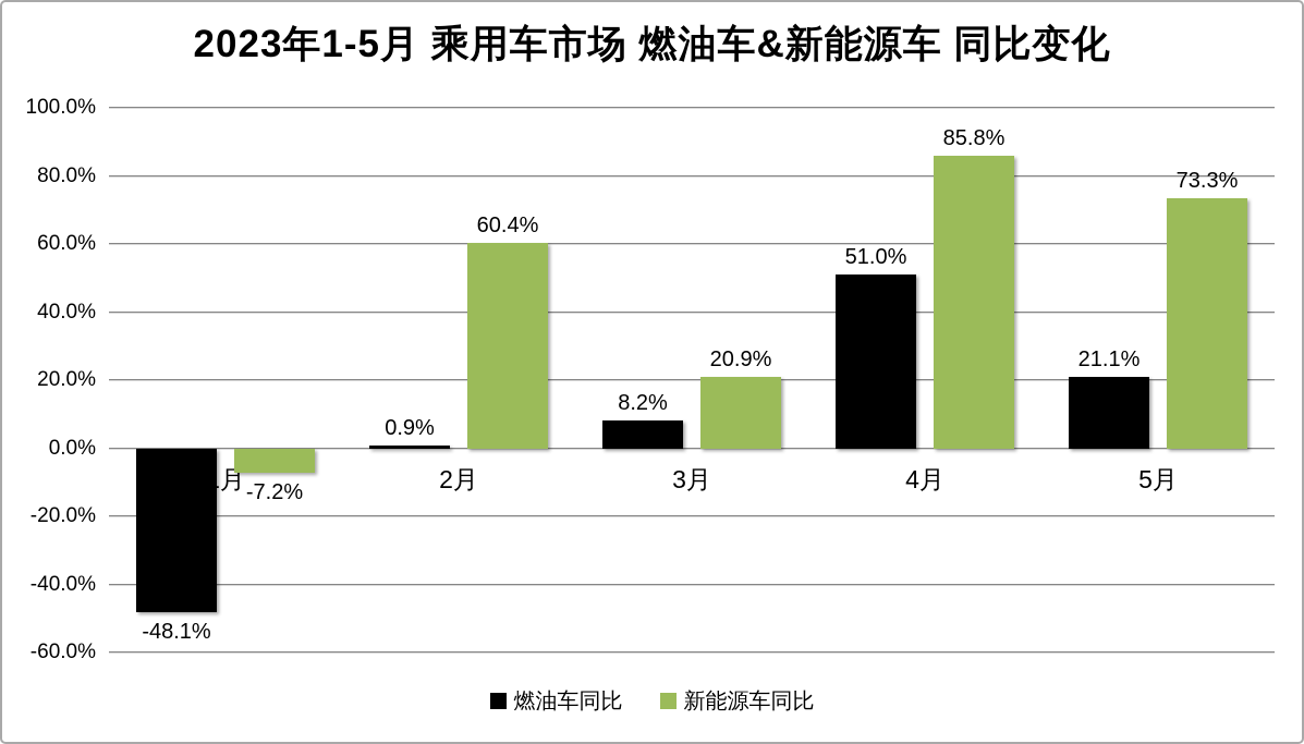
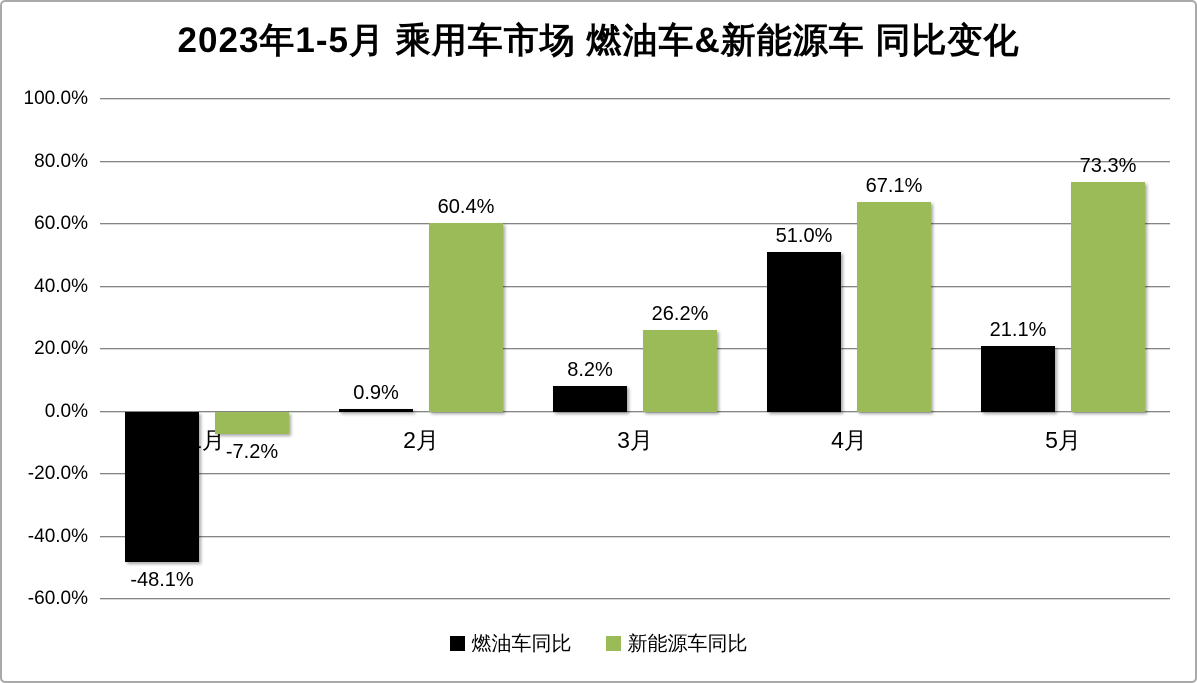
新能源车同比/3月: 20.9% -> 26.2%
新能源车同比/4月: 85.8% -> 67.1%
